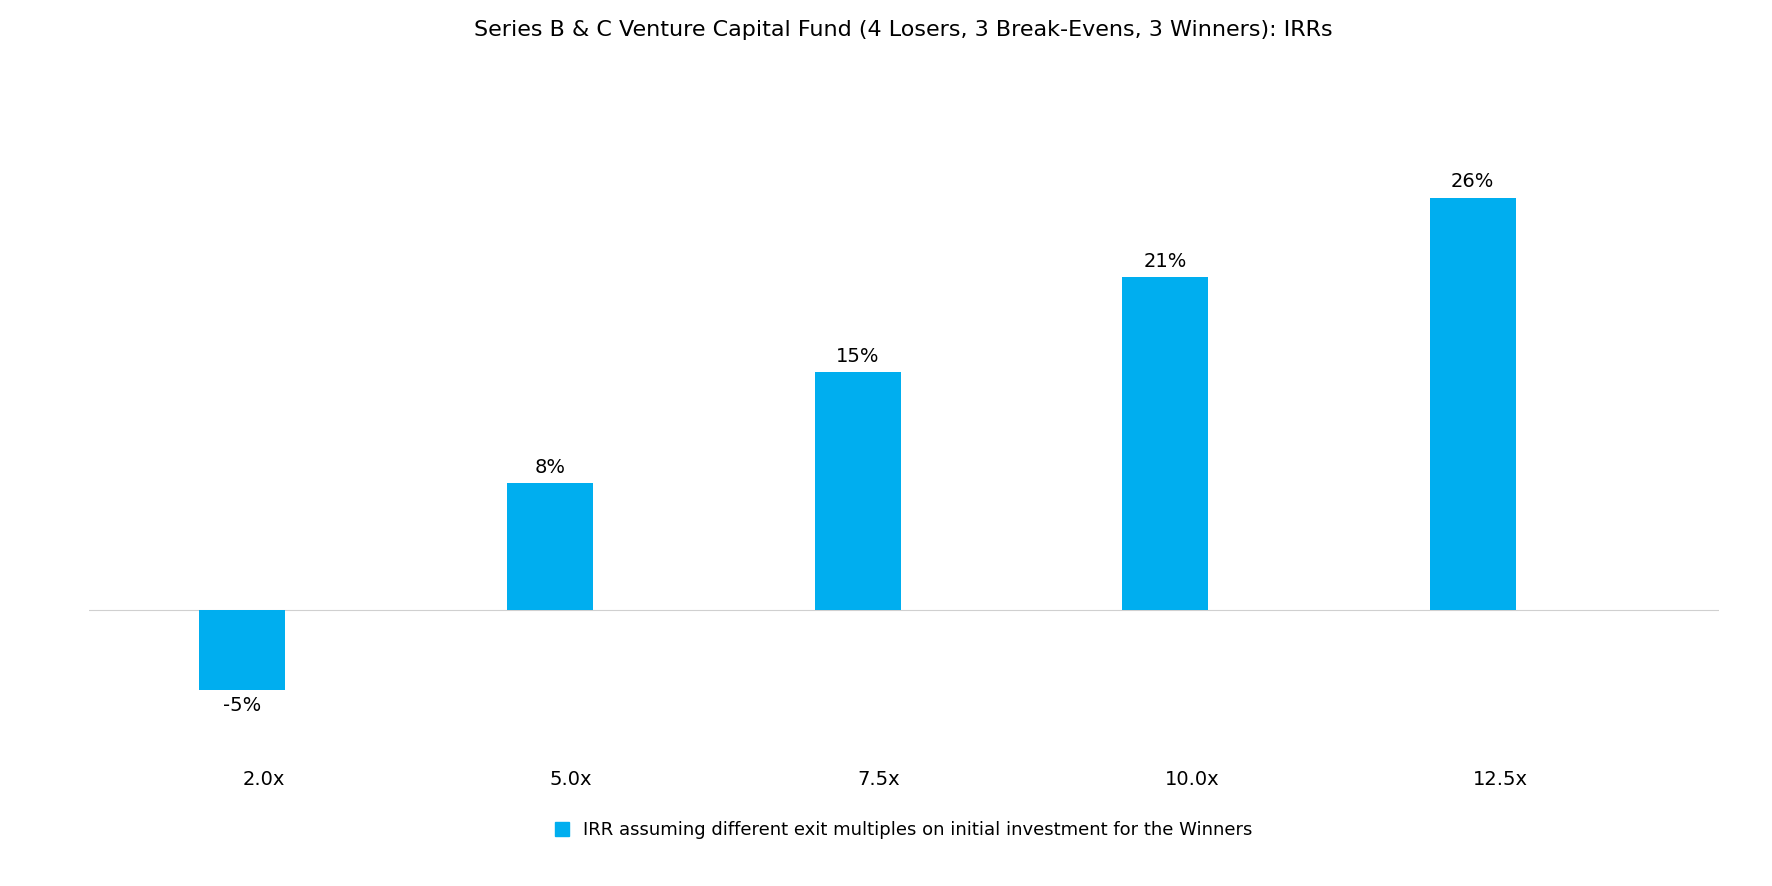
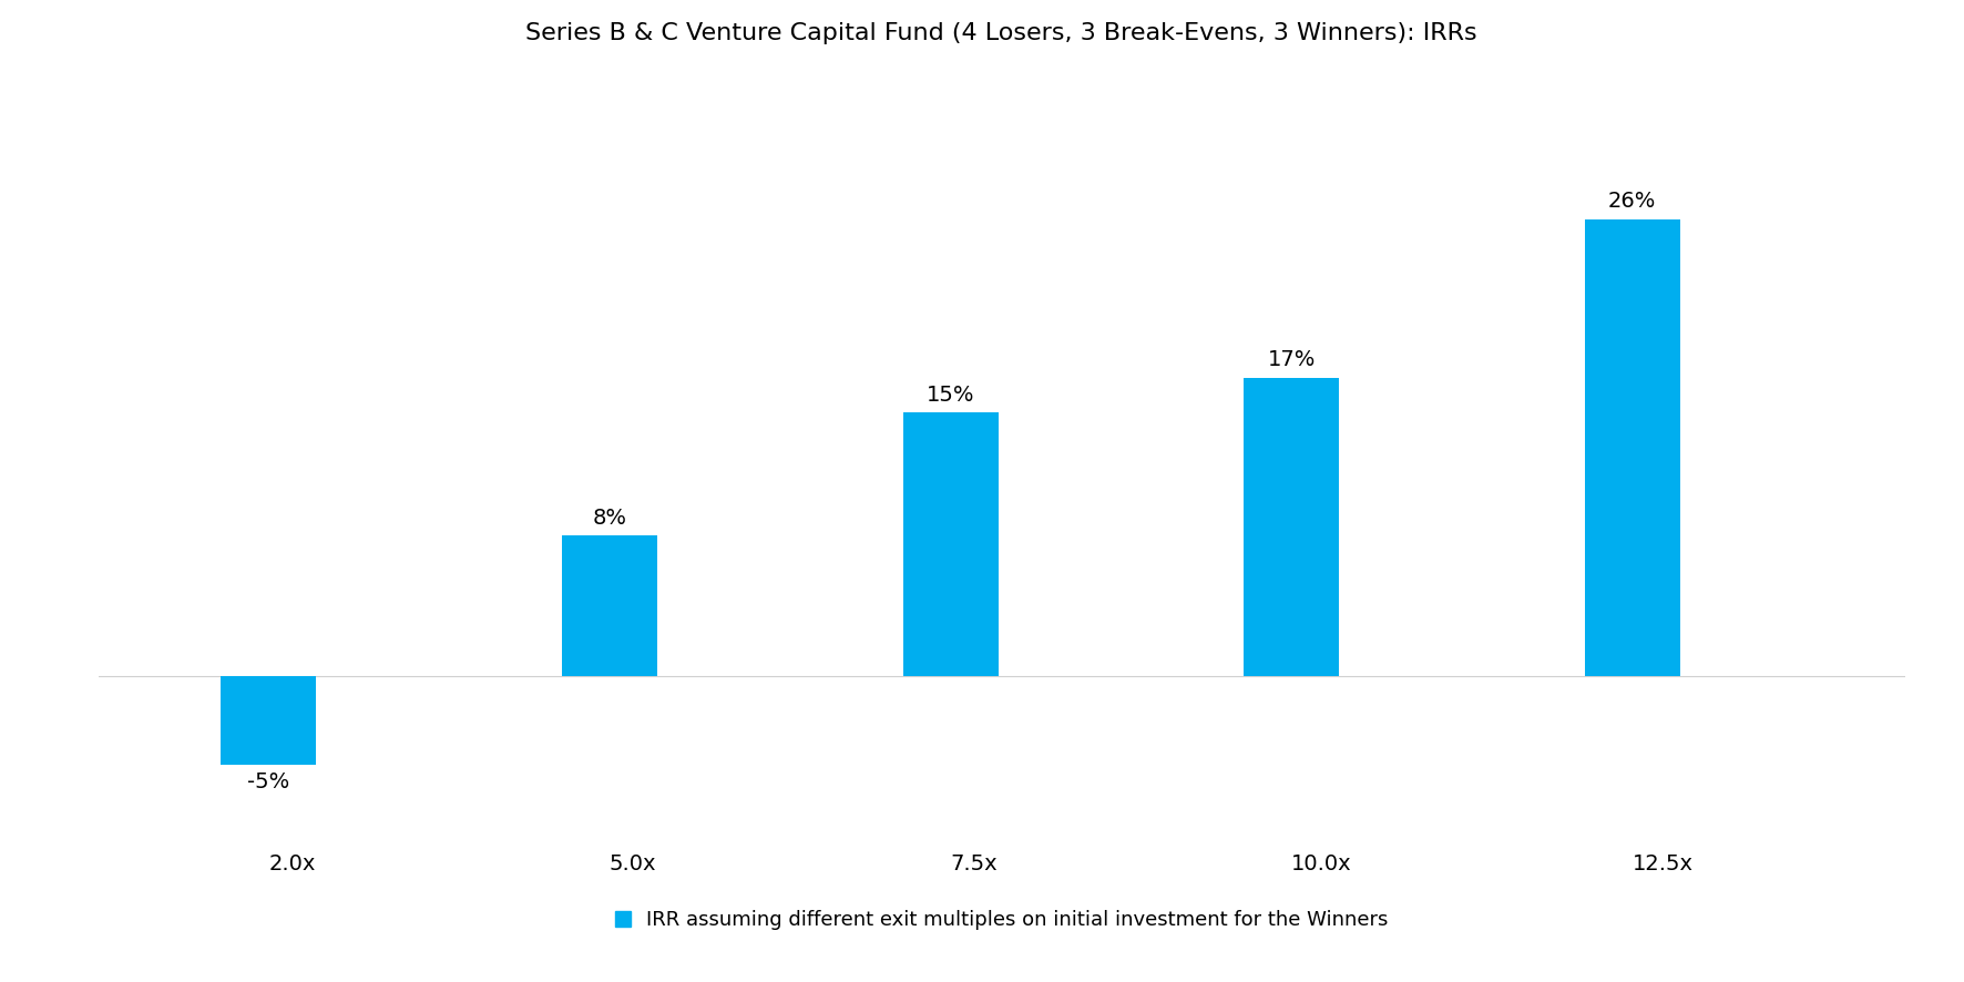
10.0x: 21% -> 17%
